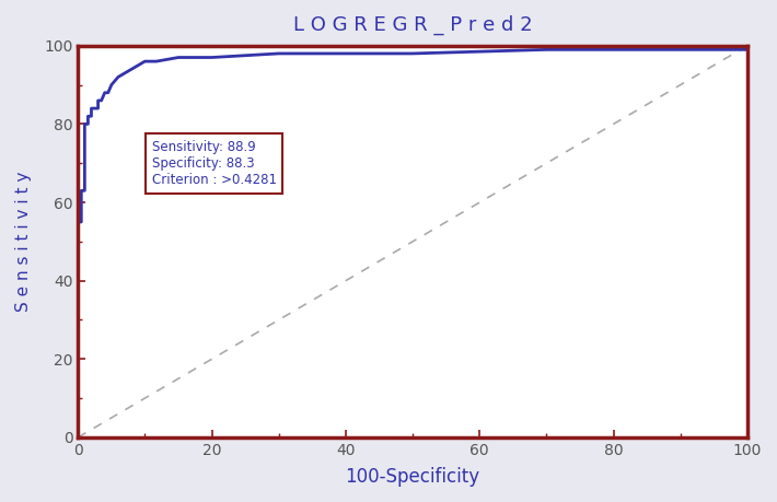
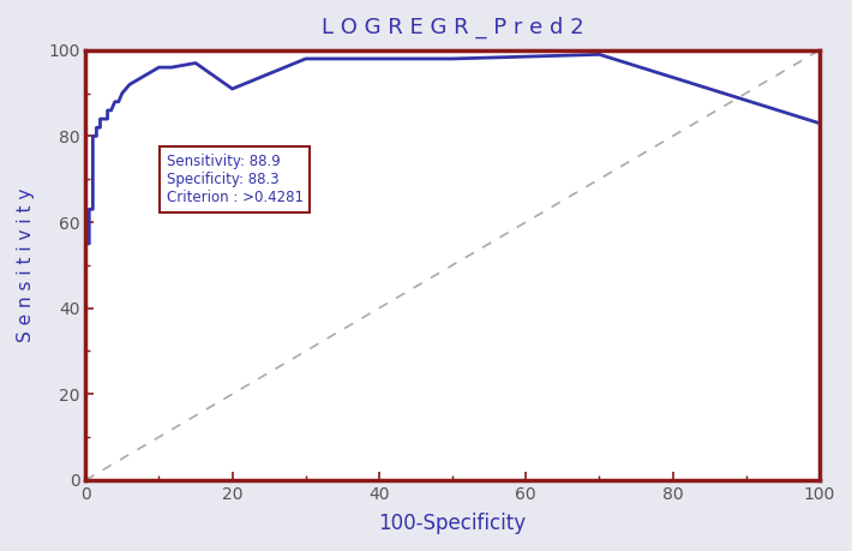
20: 97 -> 91
100: 99 -> 83
